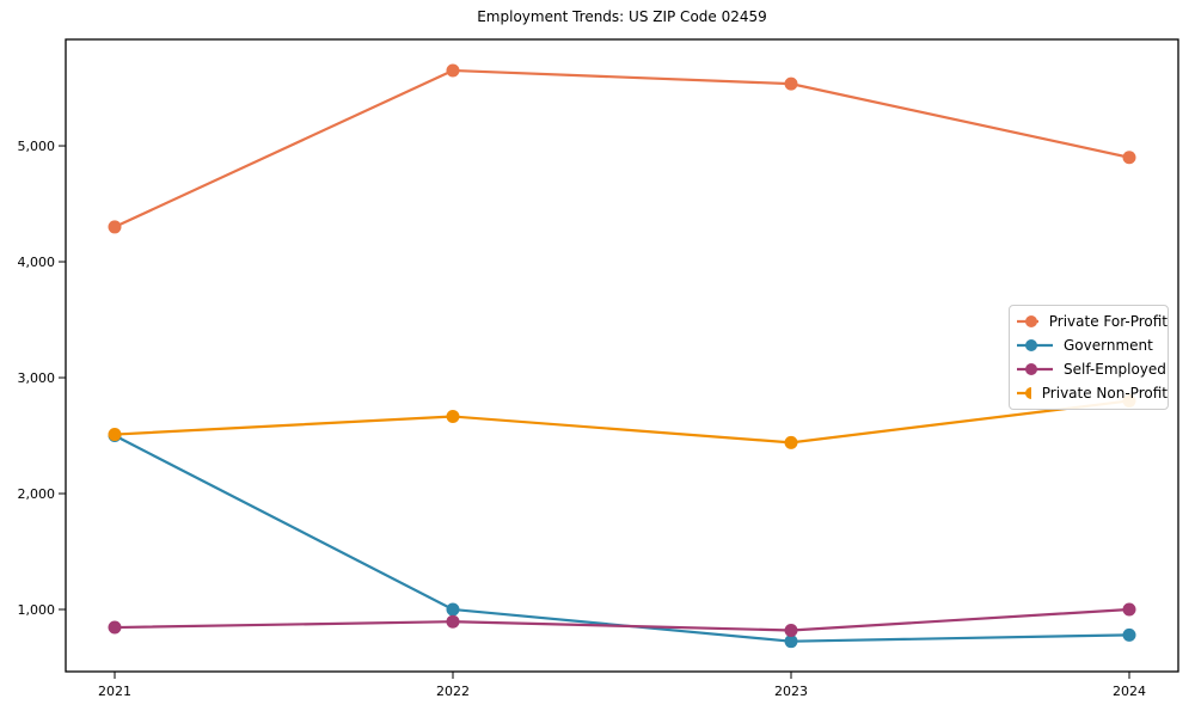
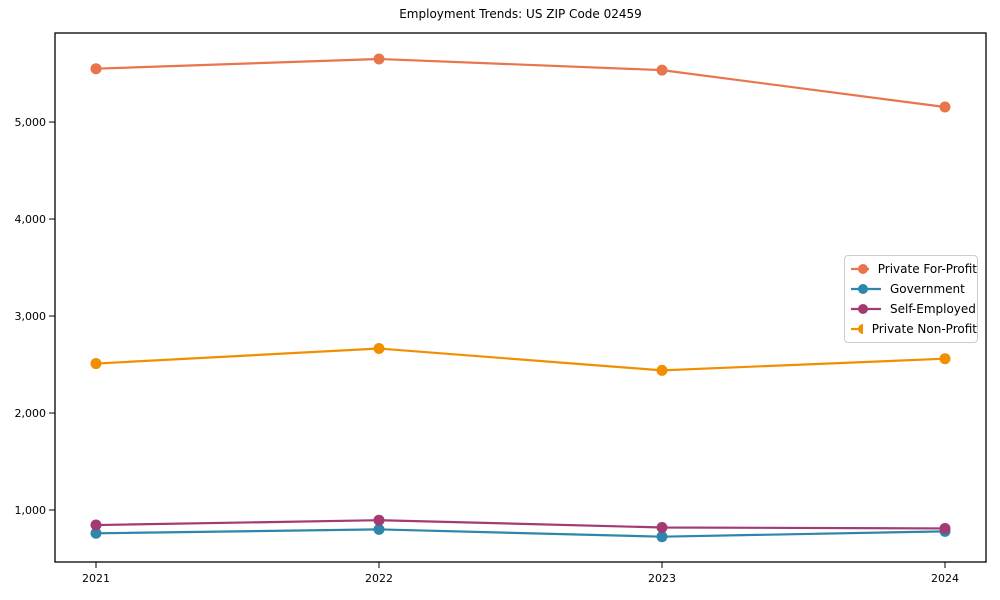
Private For-Profit/2021: 4300 -> 5600
Government/2021: 2500 -> 800
Government/2022: 1000 -> 800
Private For-Profit/2024: 4900 -> 5200
Self-Employed/2024: 1000 -> 800
Private Non-Profit/2024: 2800 -> 2600
